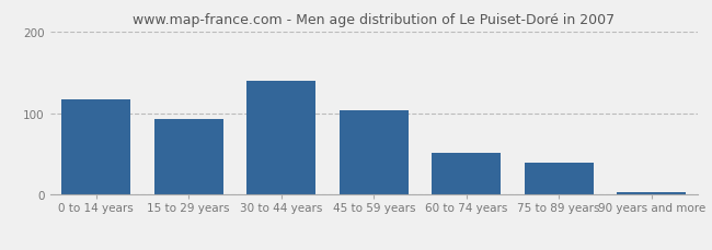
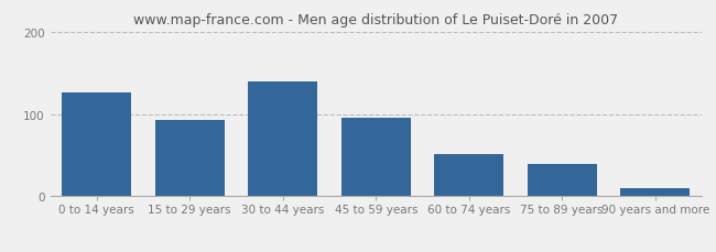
0 to 14 years: 117 -> 126
45 to 59 years: 104 -> 96
90 years and more: 3 -> 10
